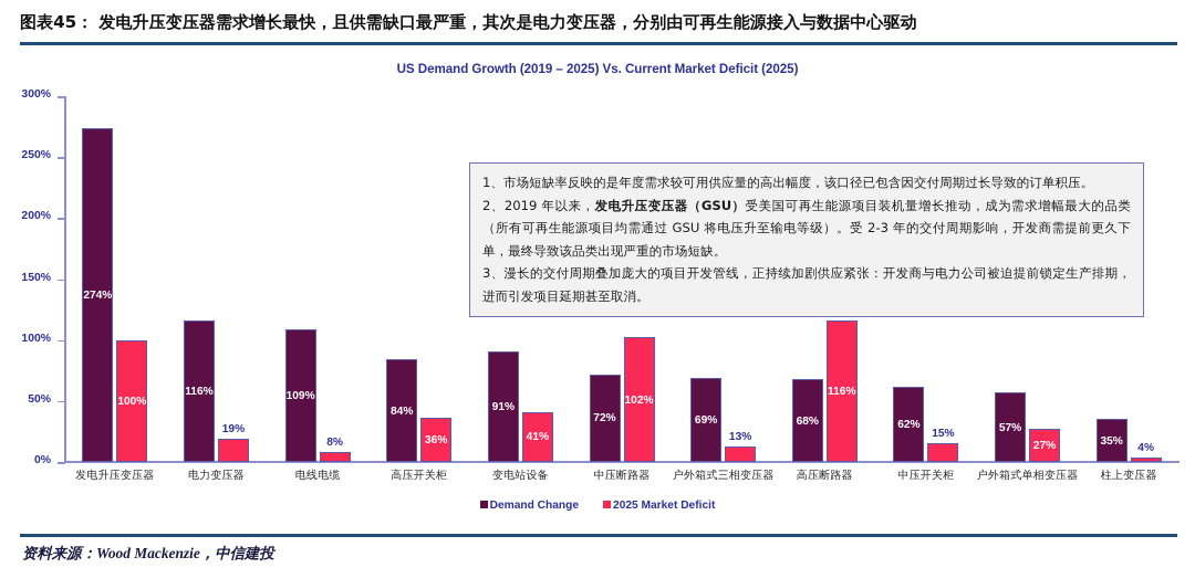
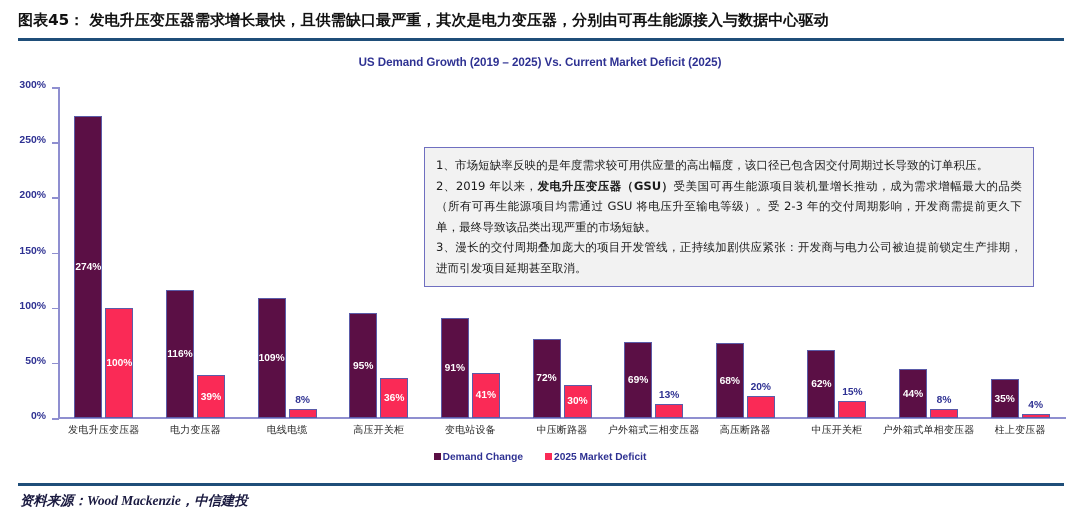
2025 Market Deficit/电力变压器: 19% -> 39%
Demand Change/高压开关柜: 84% -> 95%
2025 Market Deficit/中压断路器: 102% -> 30%
2025 Market Deficit/高压断路器: 116% -> 20%
Demand Change/户外箱式单相变压器: 57% -> 44%
2025 Market Deficit/户外箱式单相变压器: 27% -> 8%
